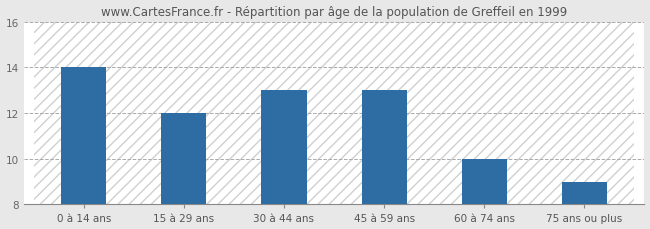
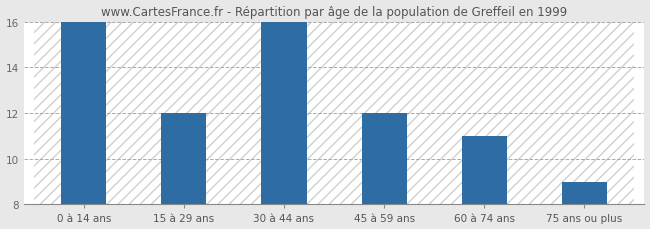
0 à 14 ans: 14 -> 16
30 à 44 ans: 13 -> 16
45 à 59 ans: 13 -> 12
60 à 74 ans: 10 -> 11
